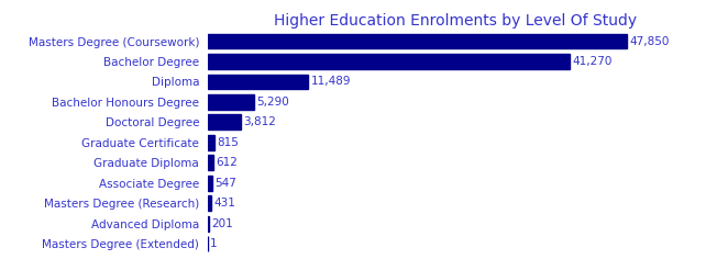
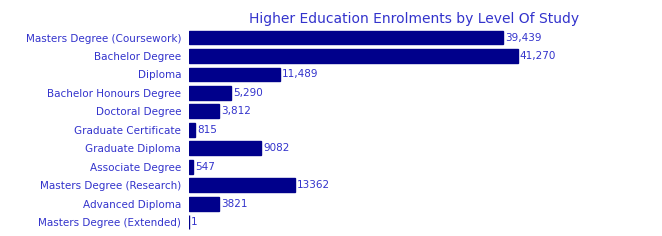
Masters Degree (Coursework): 47,850 -> 39,439
Graduate Diploma: 612 -> 9082
Masters Degree (Research): 431 -> 13362
Advanced Diploma: 201 -> 3821
